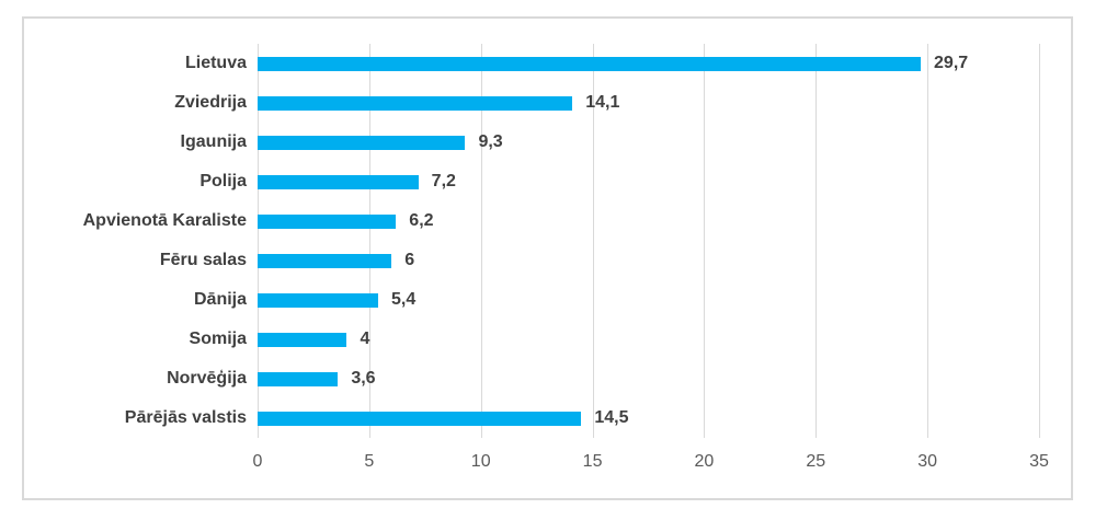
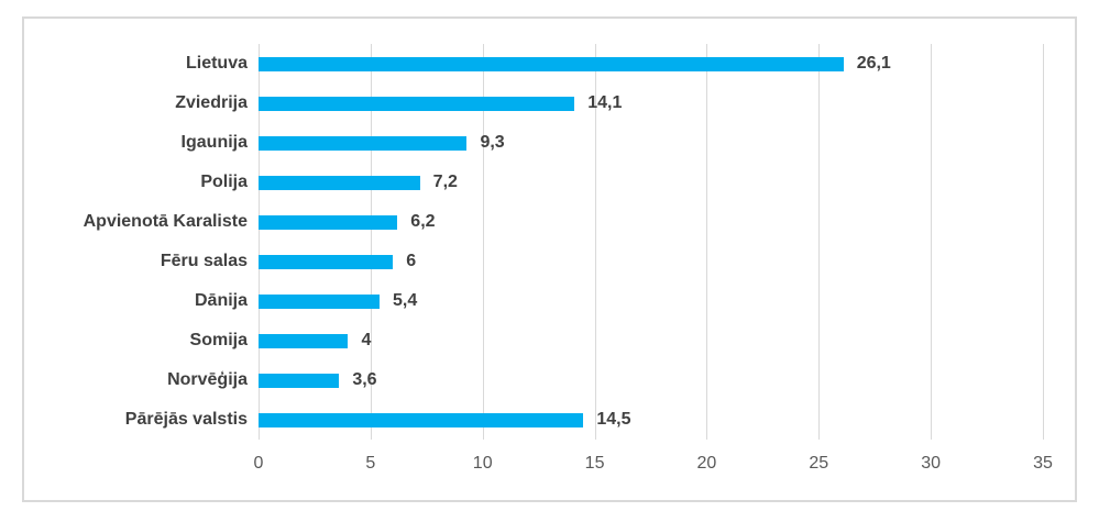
Lietuva: 29,7 -> 26,1
